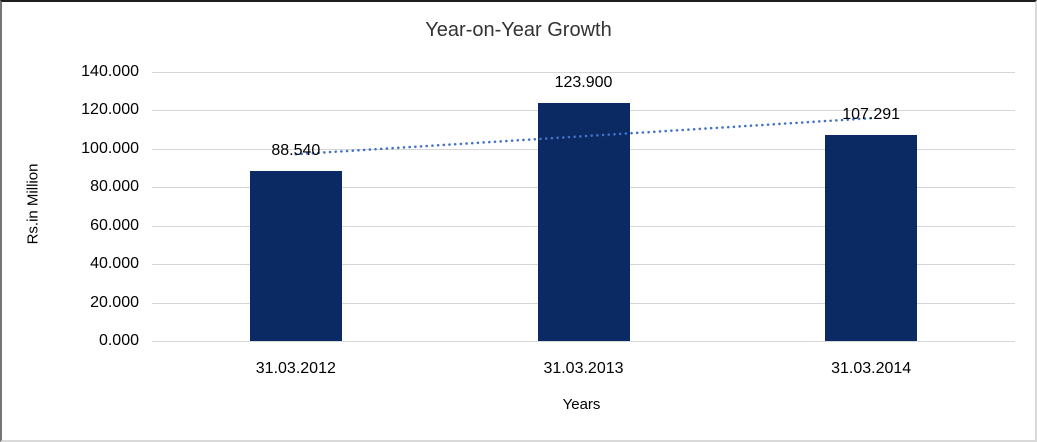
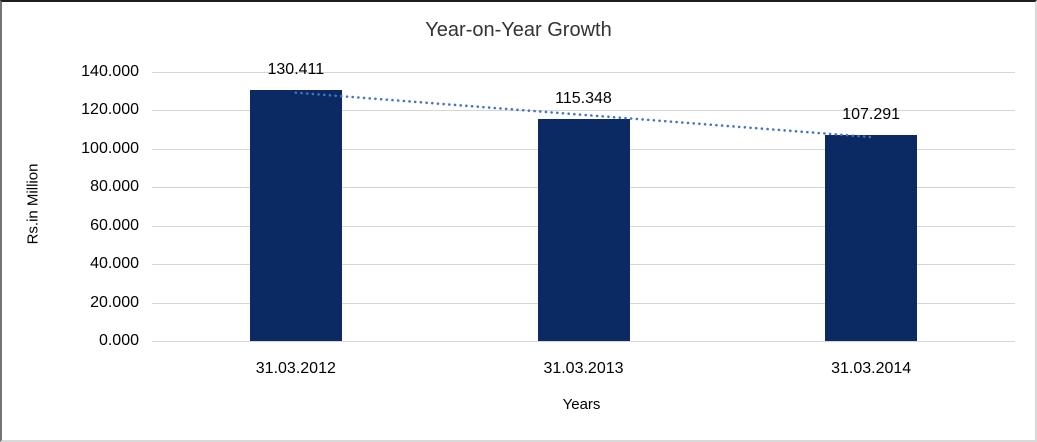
31.03.2012: 88.540 -> 130.411
31.03.2013: 123.900 -> 115.348
